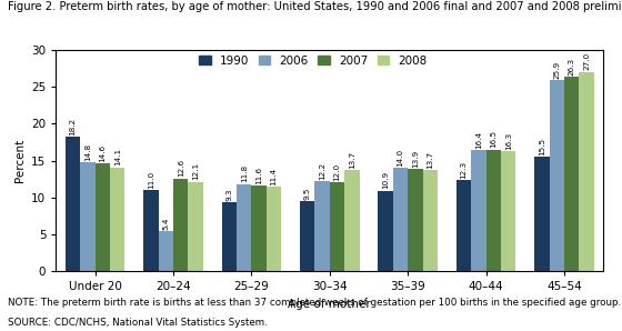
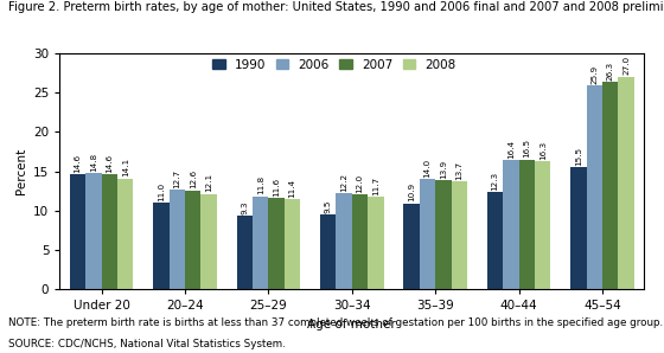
1990/Under 20: 18.2 -> 14.6
2006/20–24: 5.4 -> 12.7
2008/30–34: 13.7 -> 11.7
